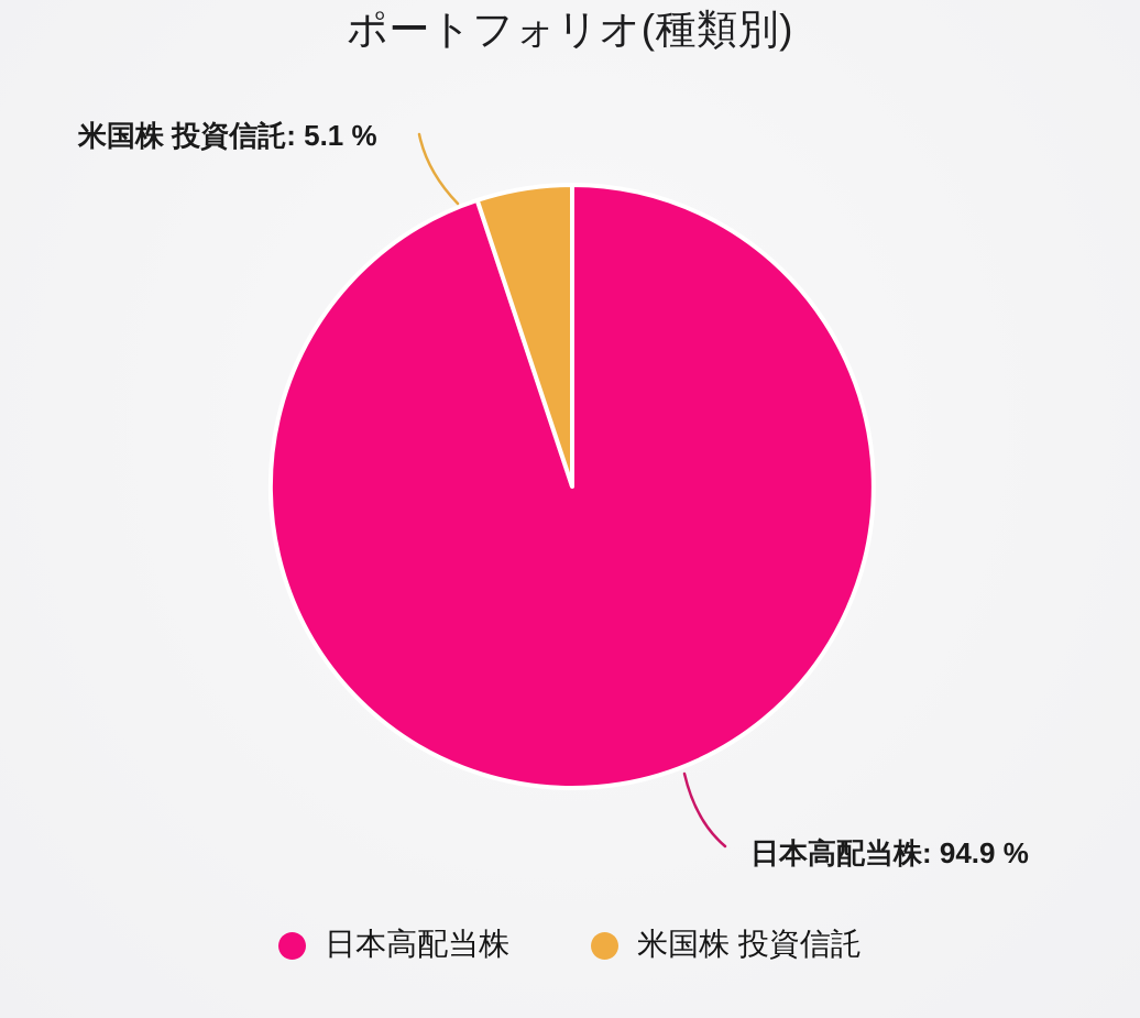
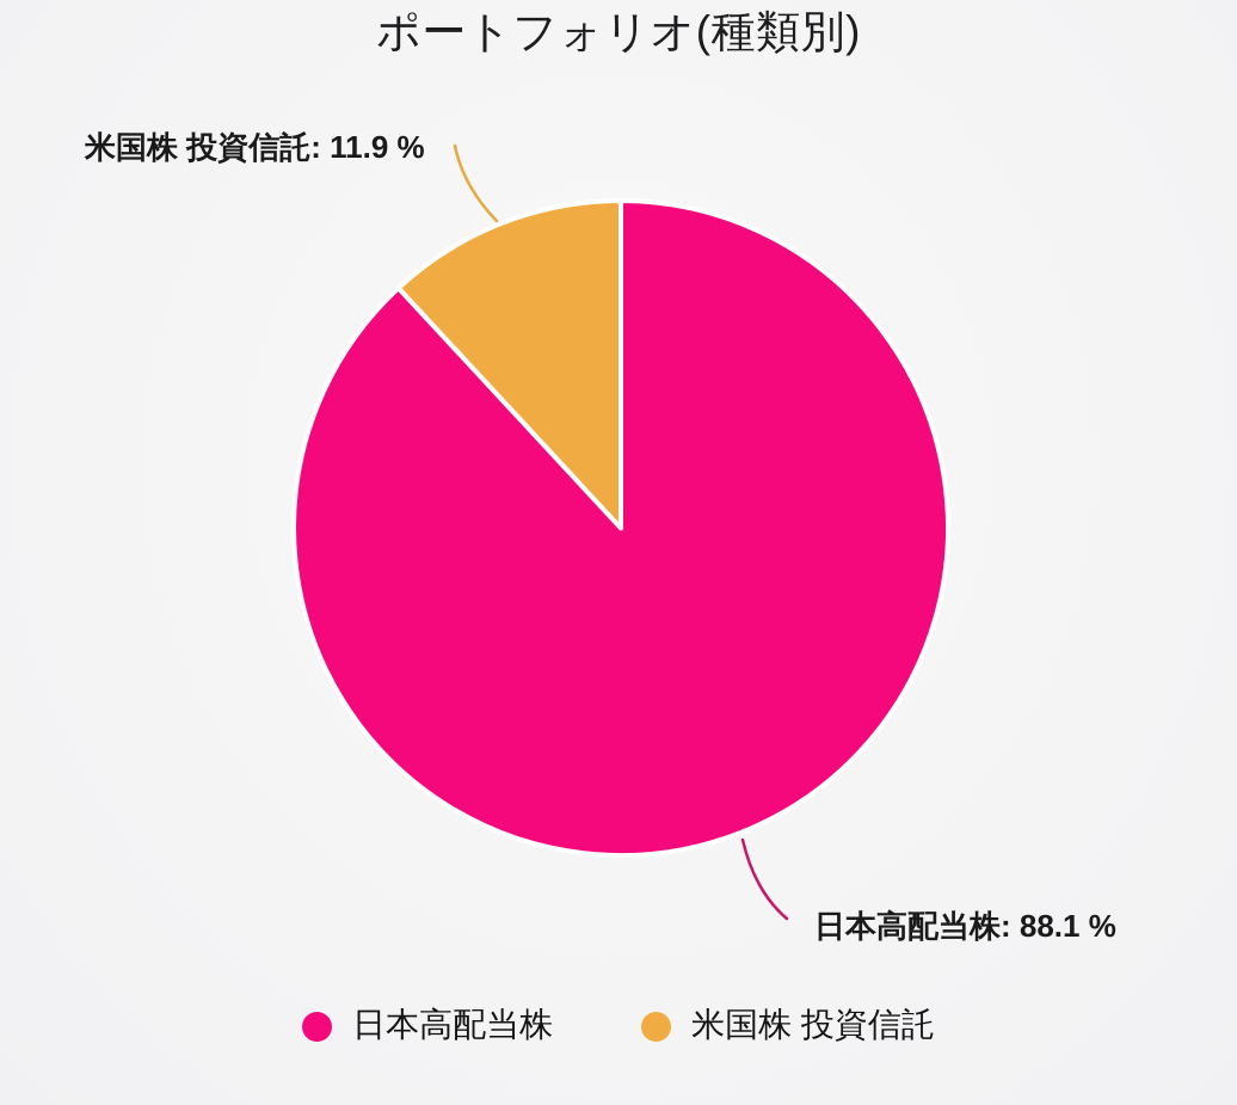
日本高配当株: 94.9 -> 88.1
米国株 投資信託: 5.1 -> 11.9
